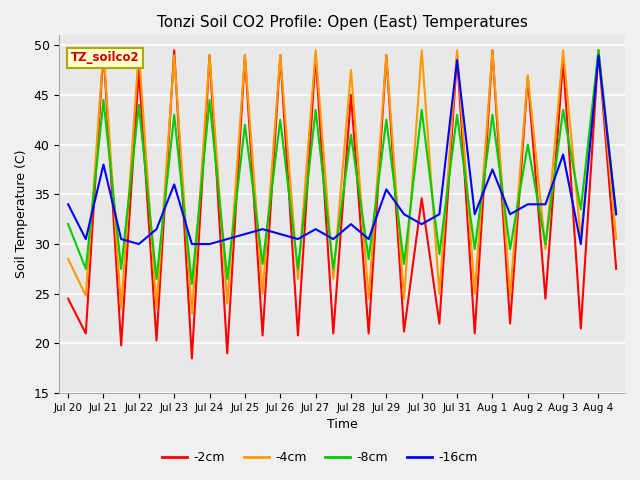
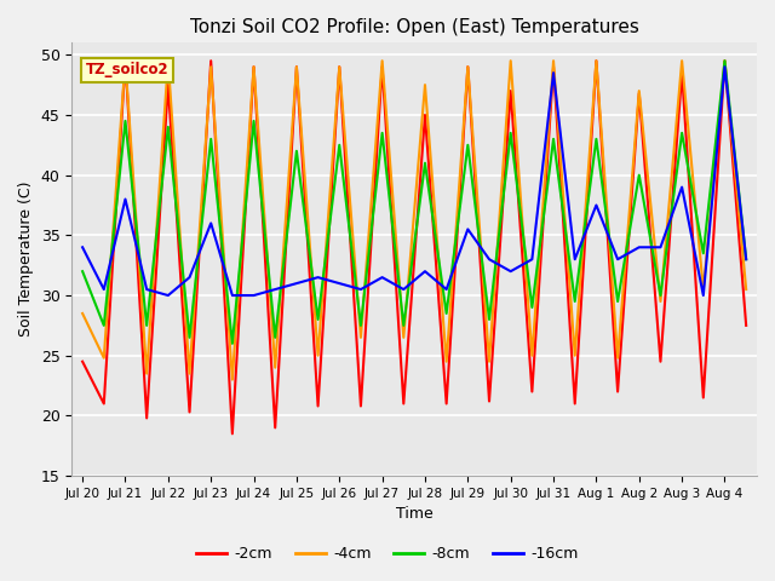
-2cm/Jul 30: 34.6 -> 47.0
